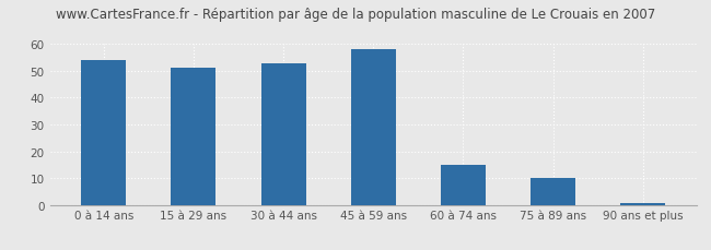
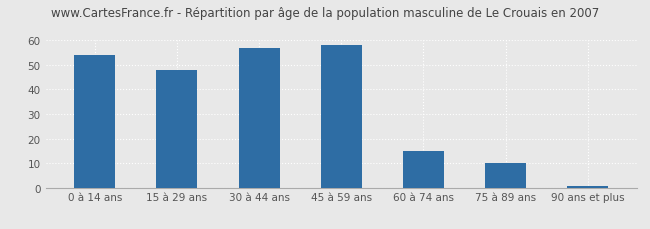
15 à 29 ans: 51.0 -> 48.0
30 à 44 ans: 53.0 -> 57.0
